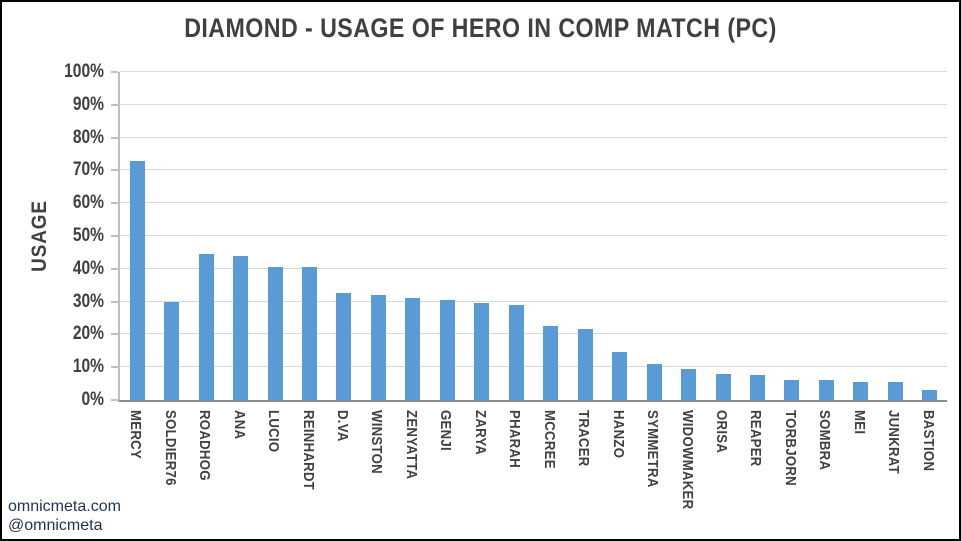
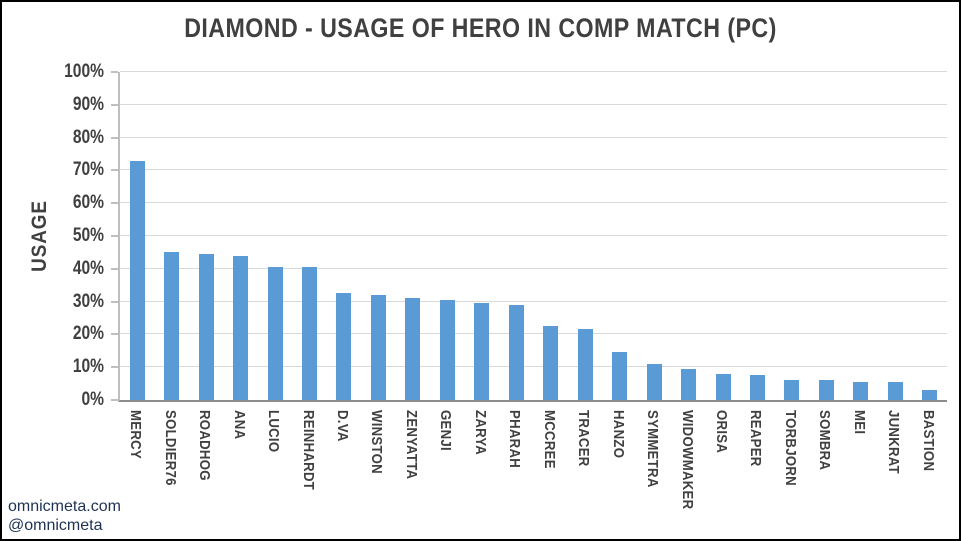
SOLDIER76: 30% -> 45%
